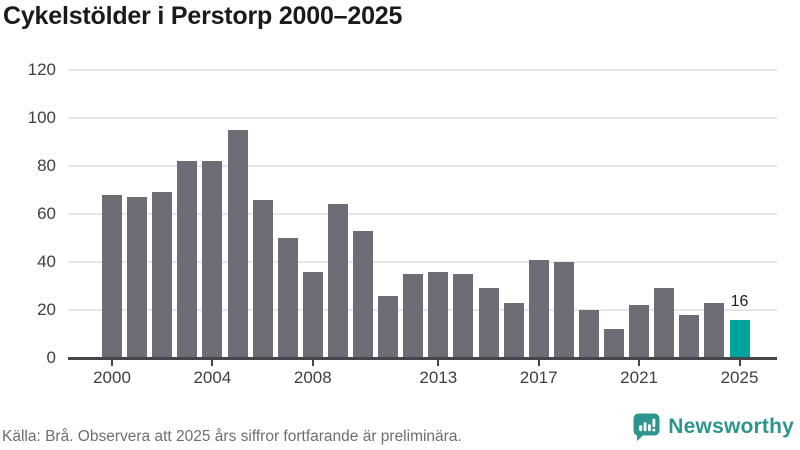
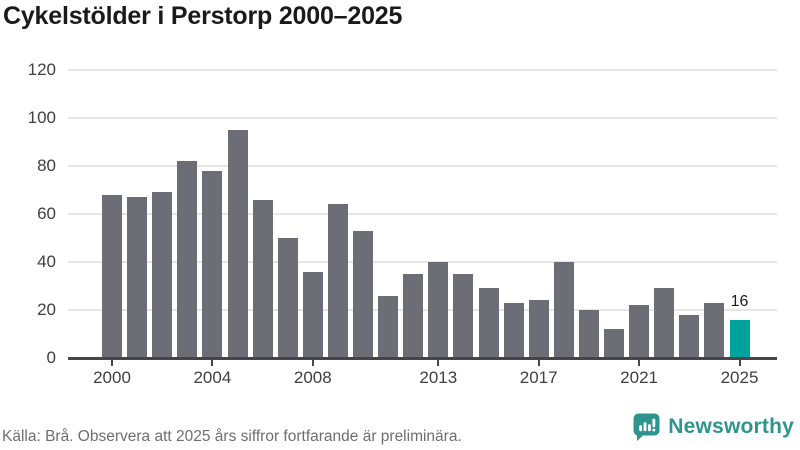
2004: 82 -> 78
2013: 36 -> 40
2017: 41 -> 24
